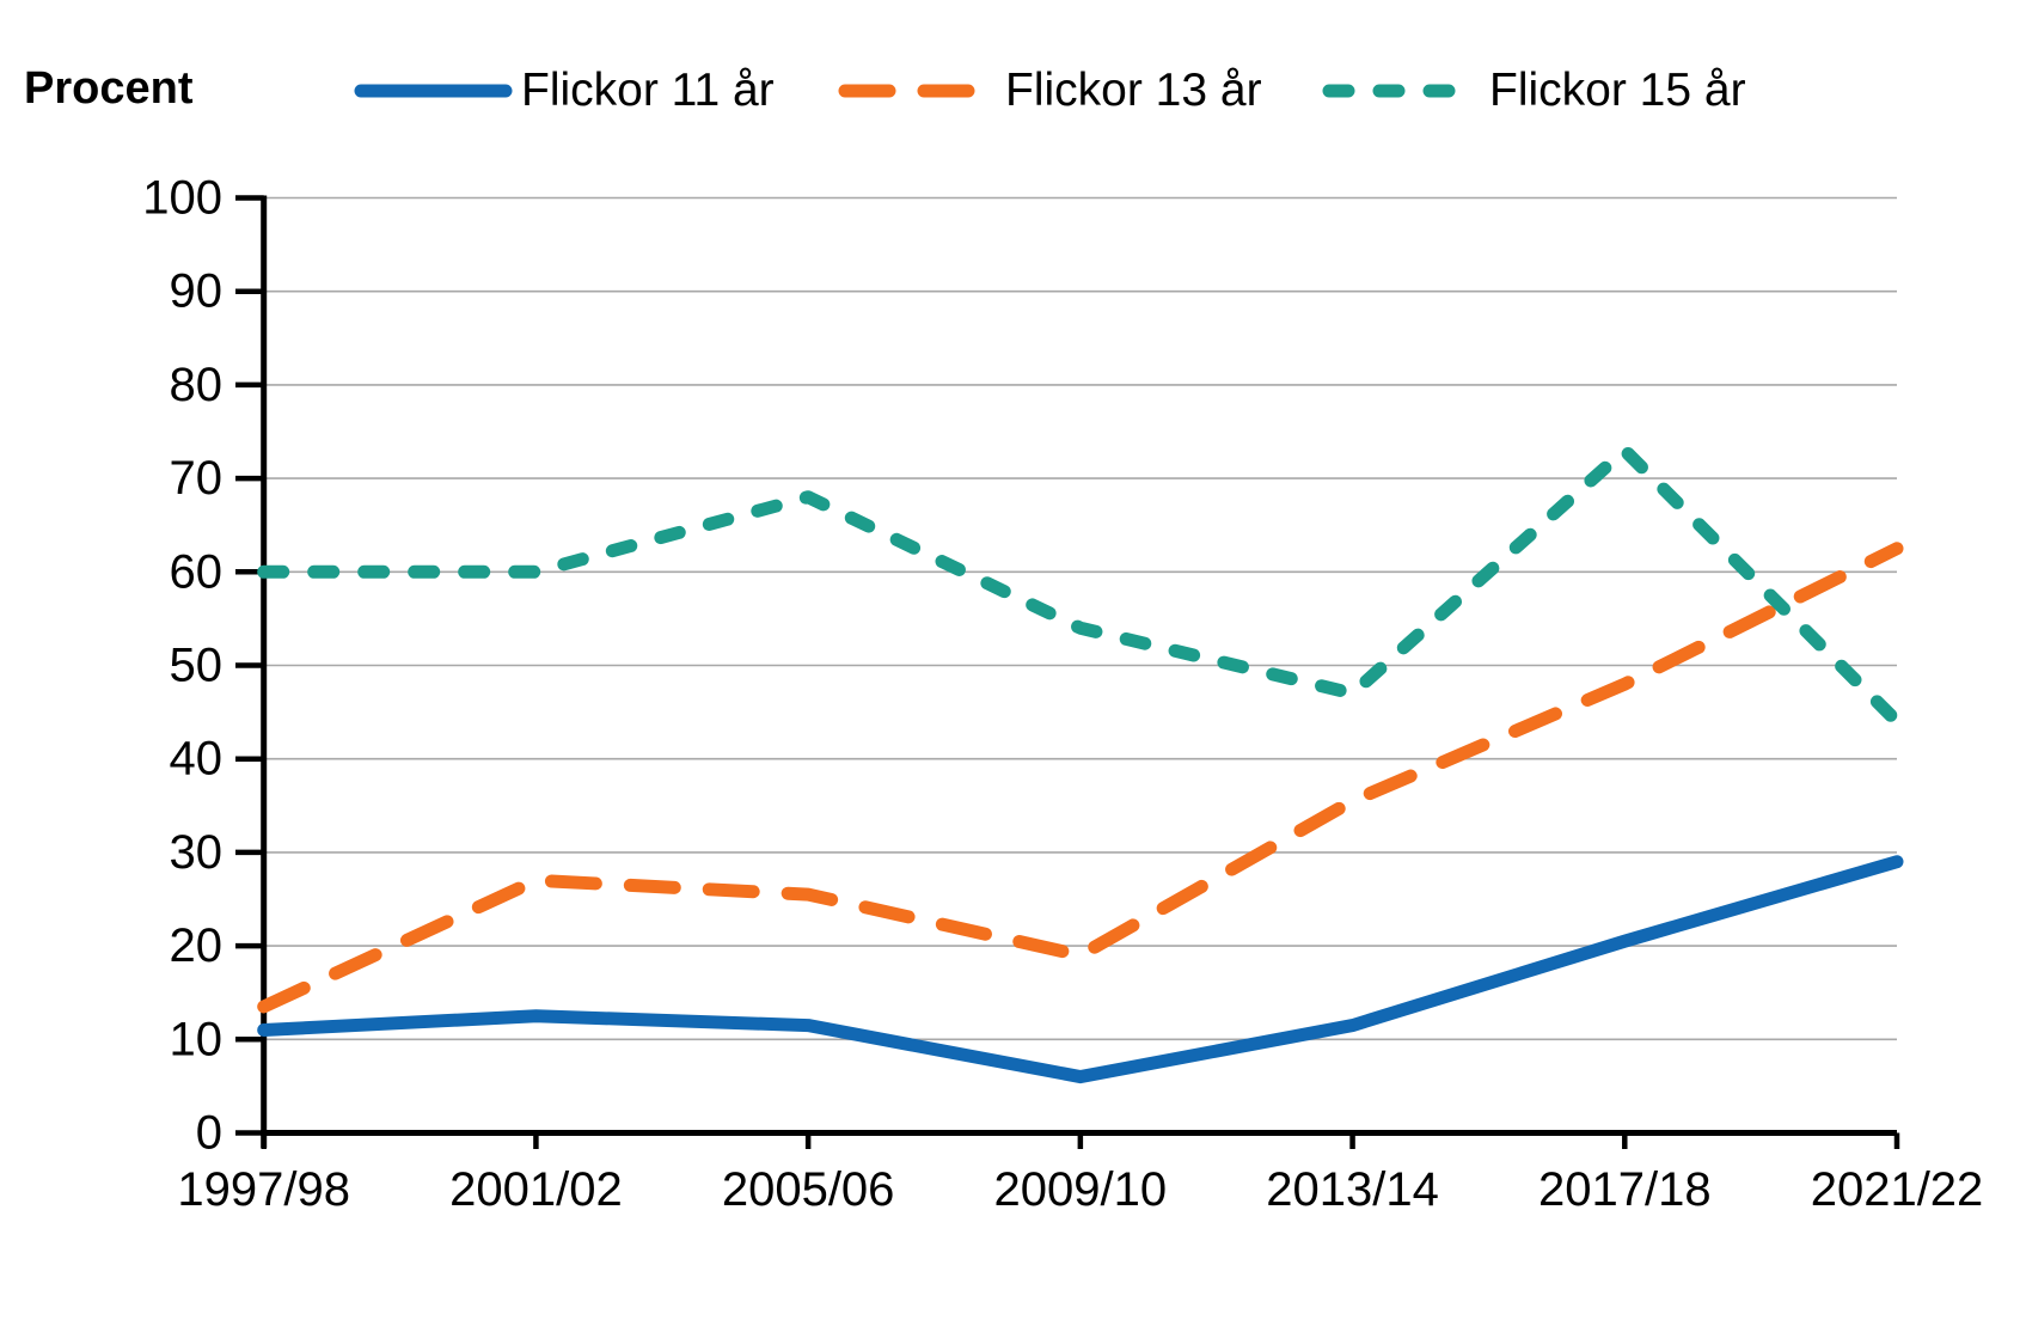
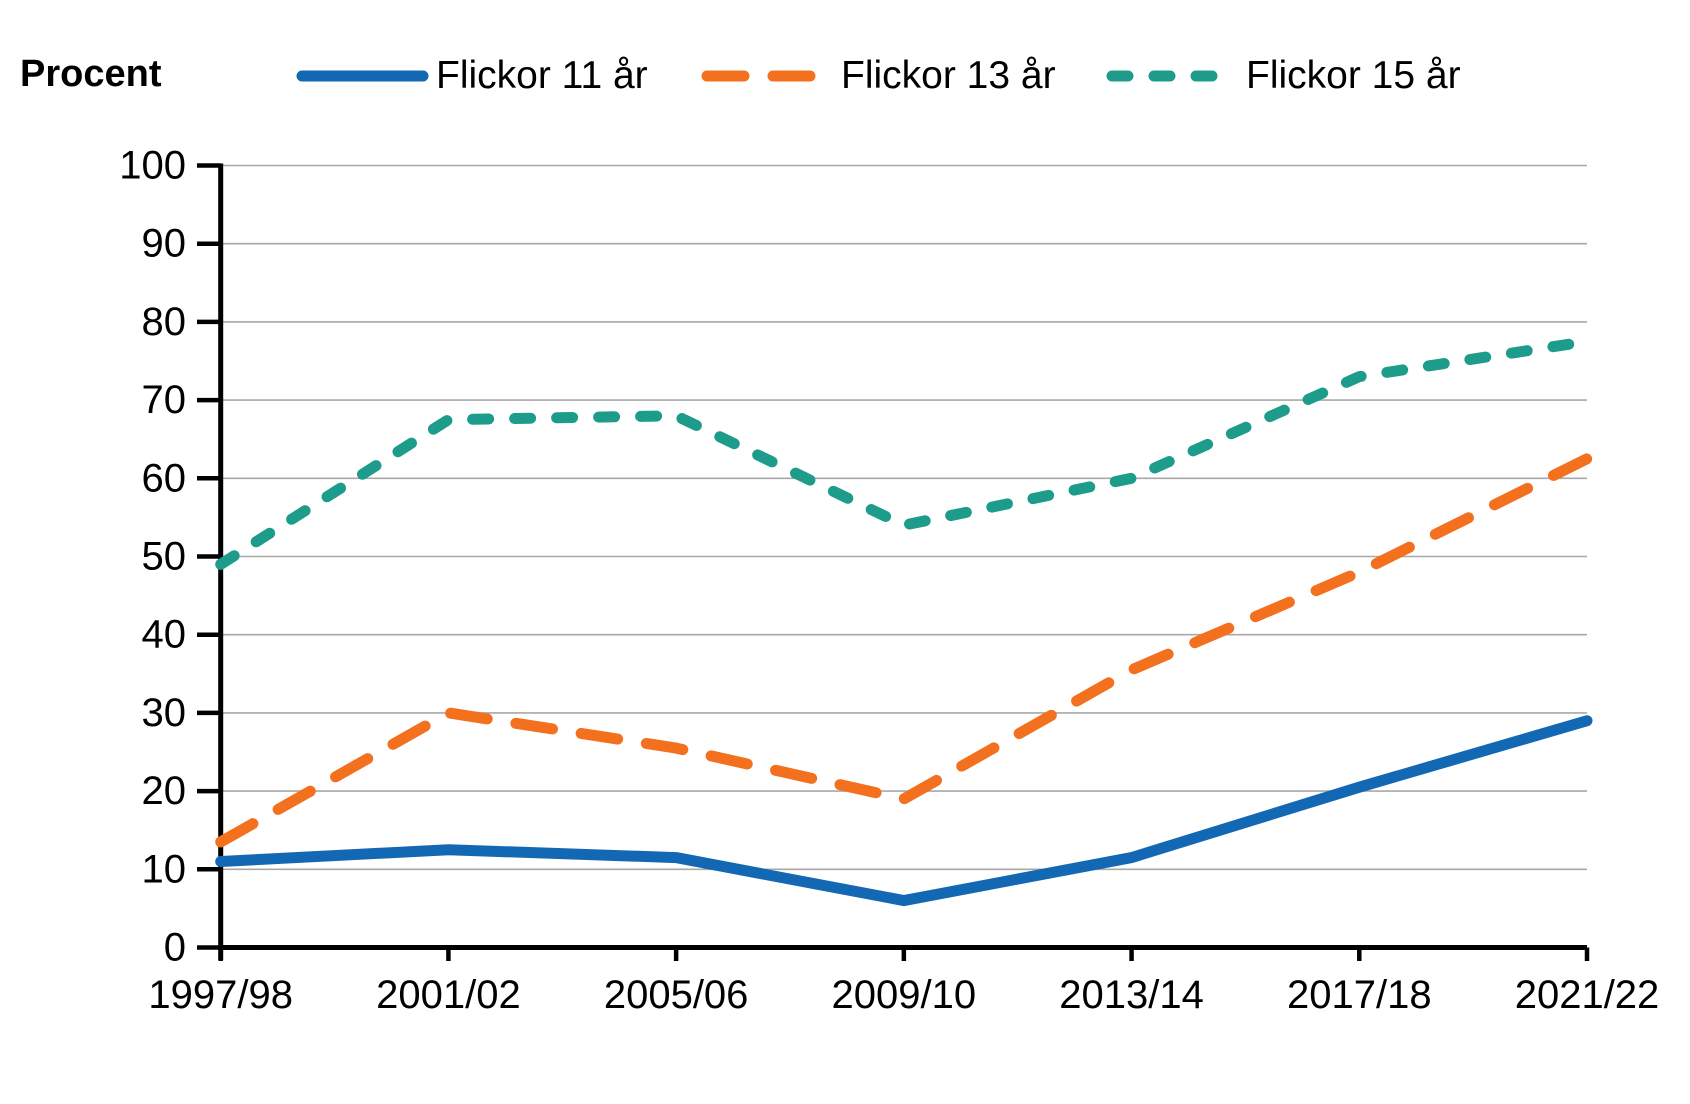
Flickor 15 år/1997/98: 60 -> 49
Flickor 13 år/2001/02: 27 -> 30
Flickor 15 år/2001/02: 60 -> 68
Flickor 15 år/2013/14: 47 -> 60
Flickor 15 år/2021/22: 44 -> 78
